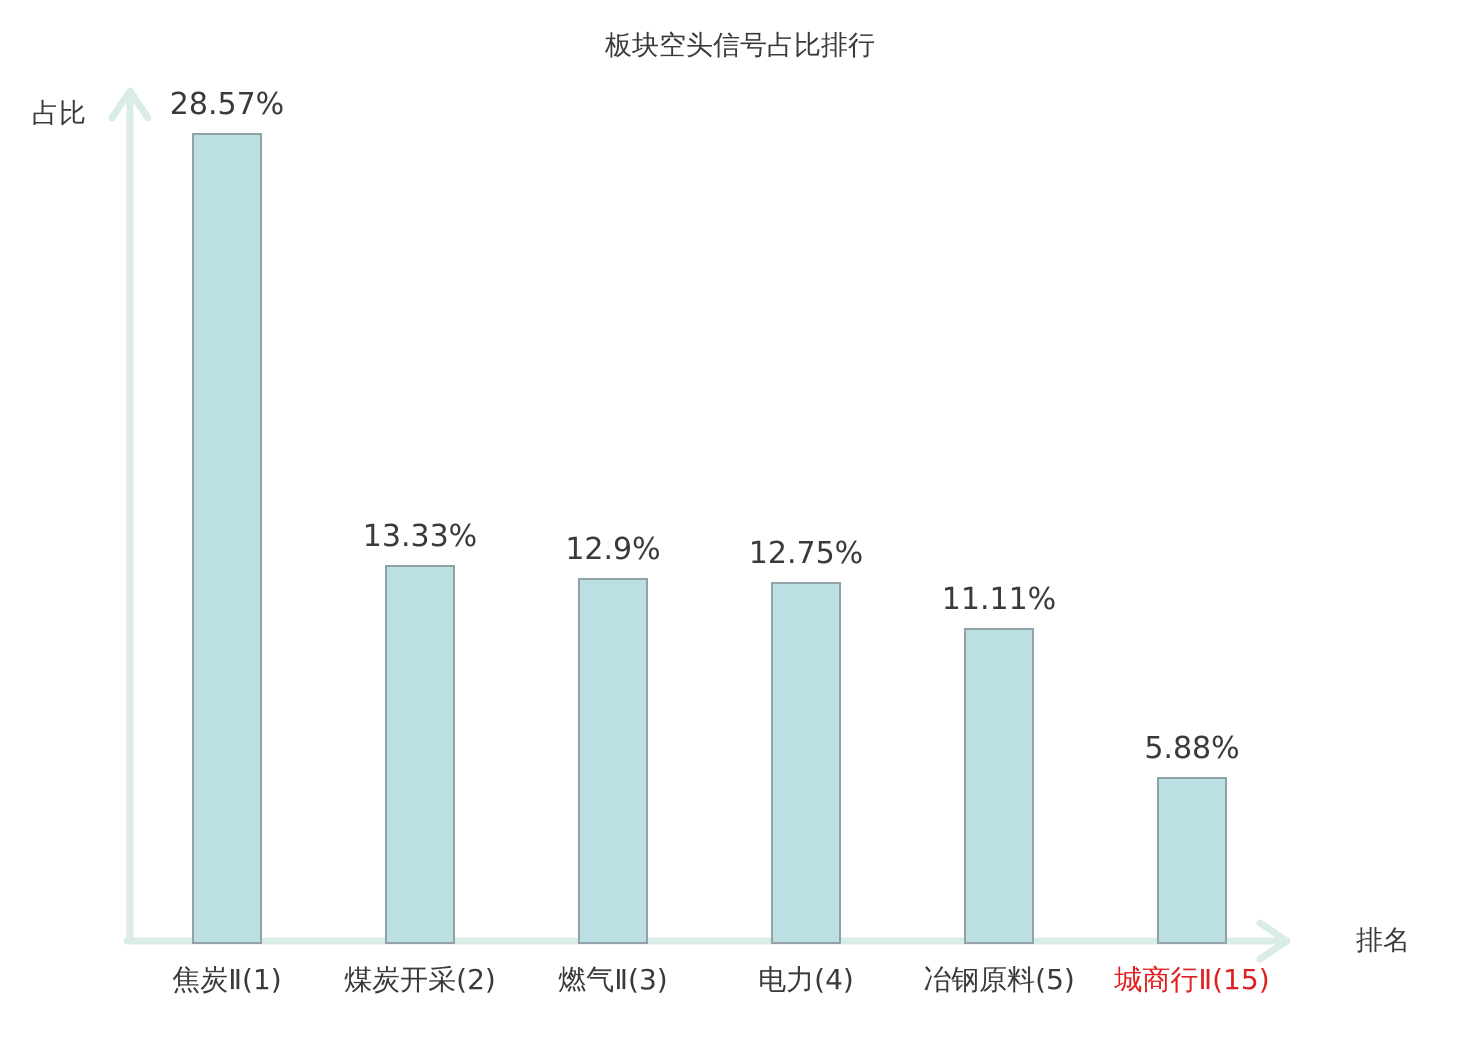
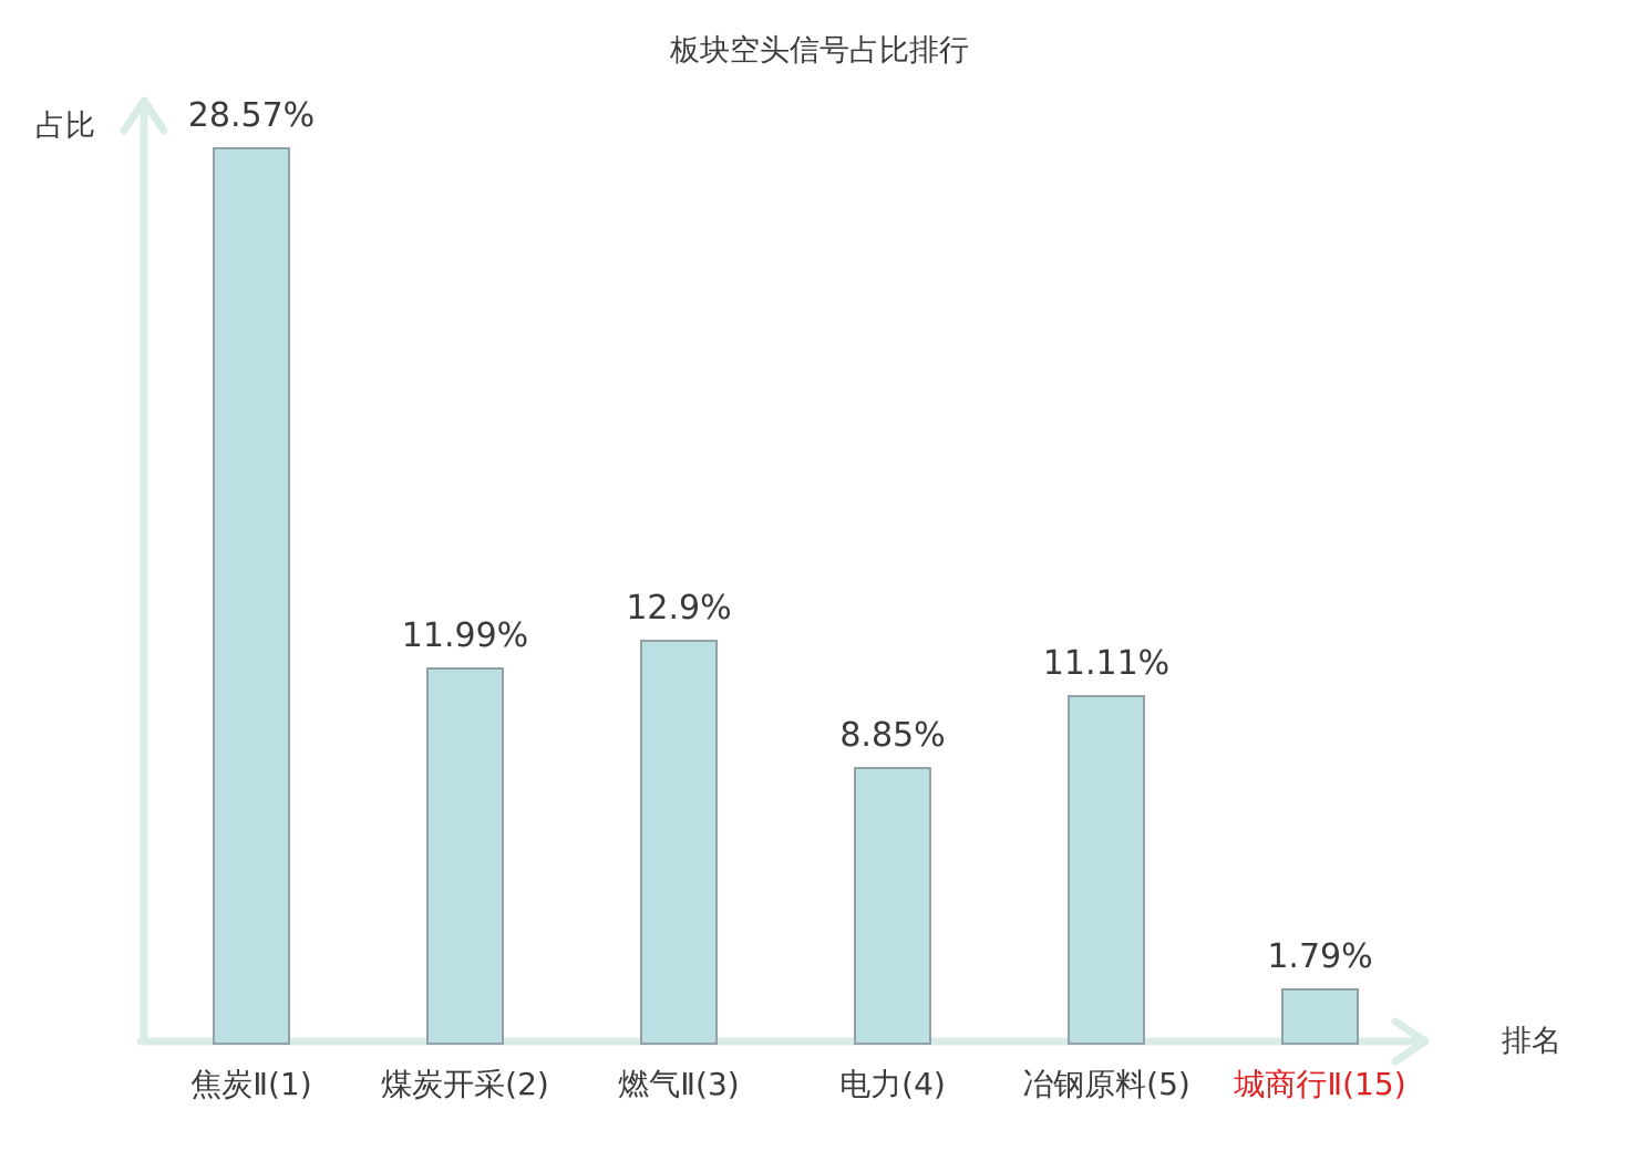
煤炭开采(2): 13.33% -> 11.99%
电力(4): 12.75% -> 8.85%
城商行Ⅱ(15): 5.88% -> 1.79%
